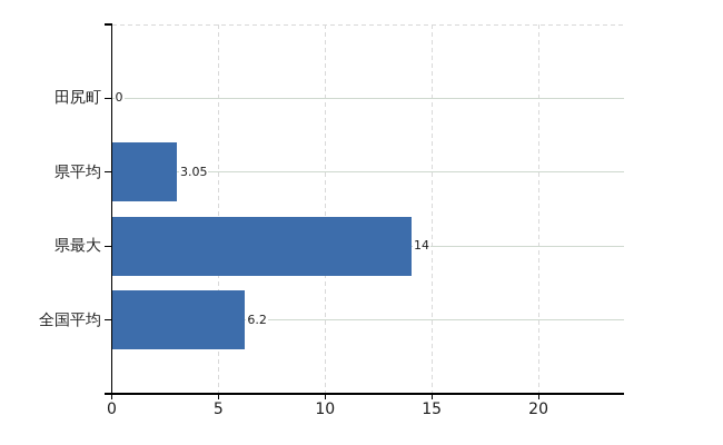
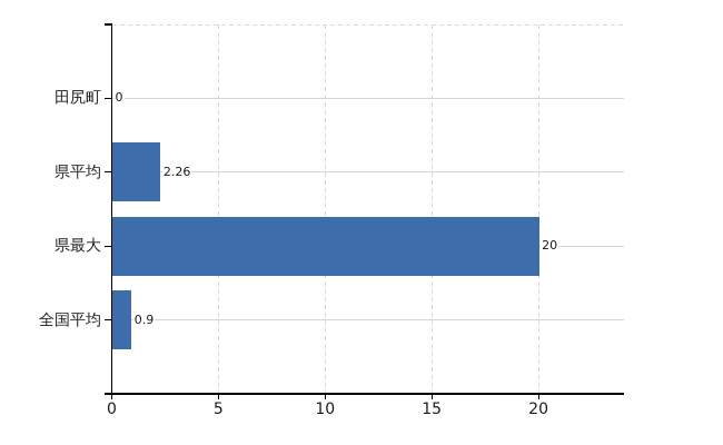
県平均: 3.05 -> 2.26
県最大: 14 -> 20
全国平均: 6.2 -> 0.9
